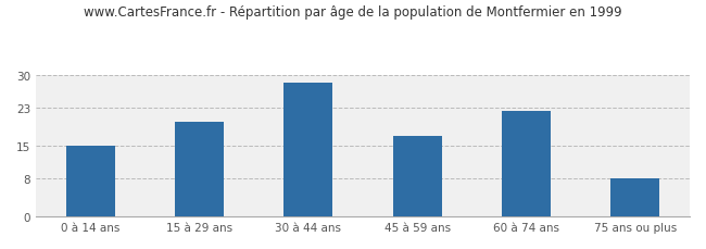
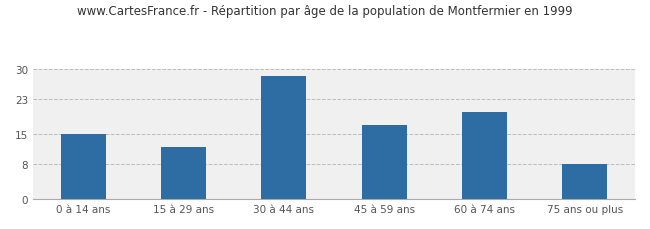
15 à 29 ans: 20.0 -> 12.0
60 à 74 ans: 22.5 -> 20.0
